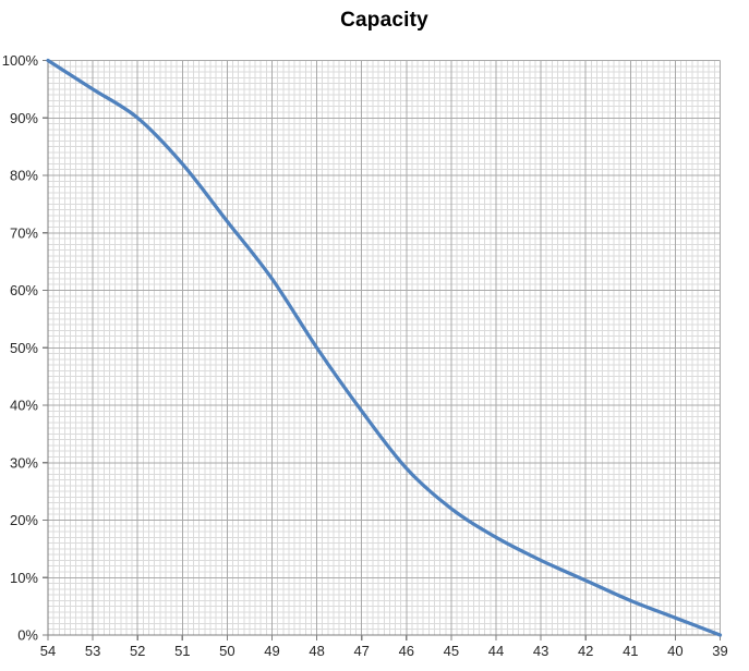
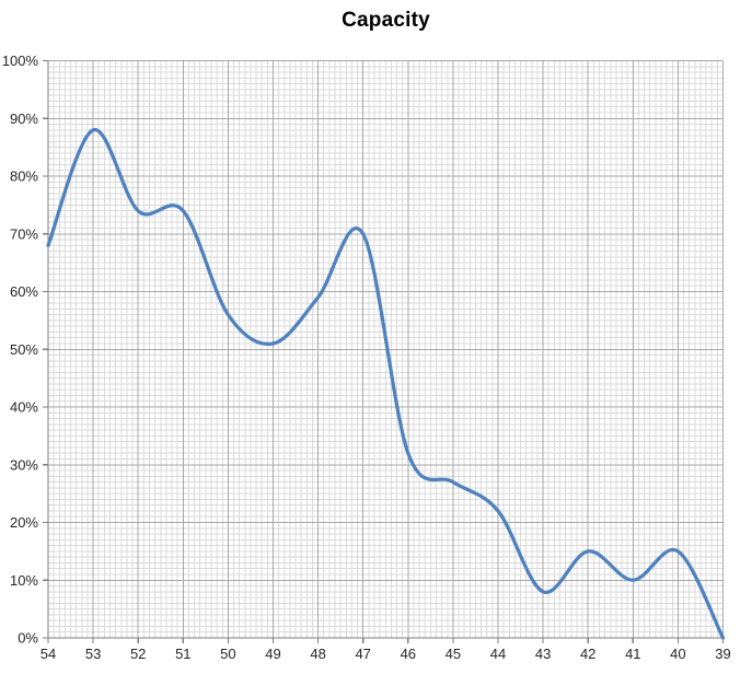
54: 100% -> 68%
53: 95% -> 88%
52: 90% -> 74%
51: 82% -> 74%
50: 72% -> 56%
49: 62% -> 51%
48: 50% -> 59%
47: 39% -> 70%
46: 29% -> 32%
45: 22% -> 27%
44: 17% -> 22%
43: 13% -> 8%
42: 10% -> 15%
41: 6% -> 10%
40: 3% -> 15%
